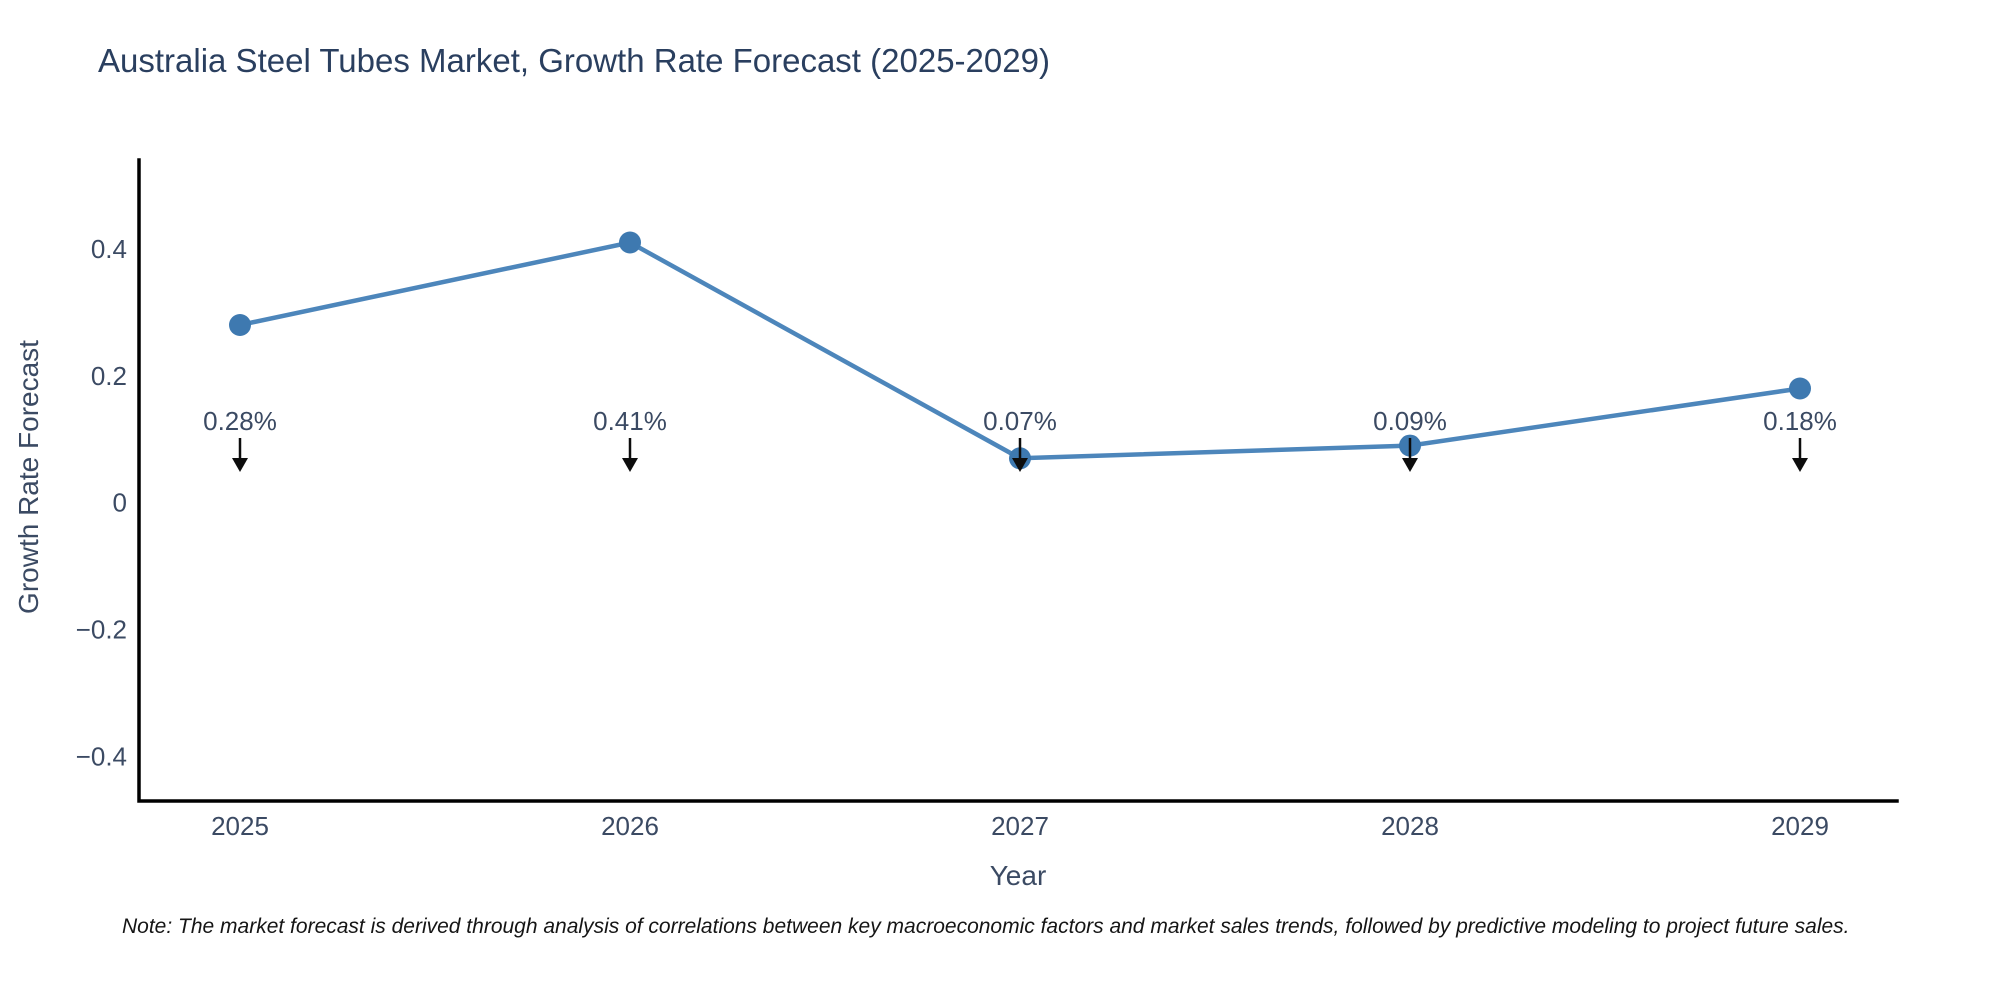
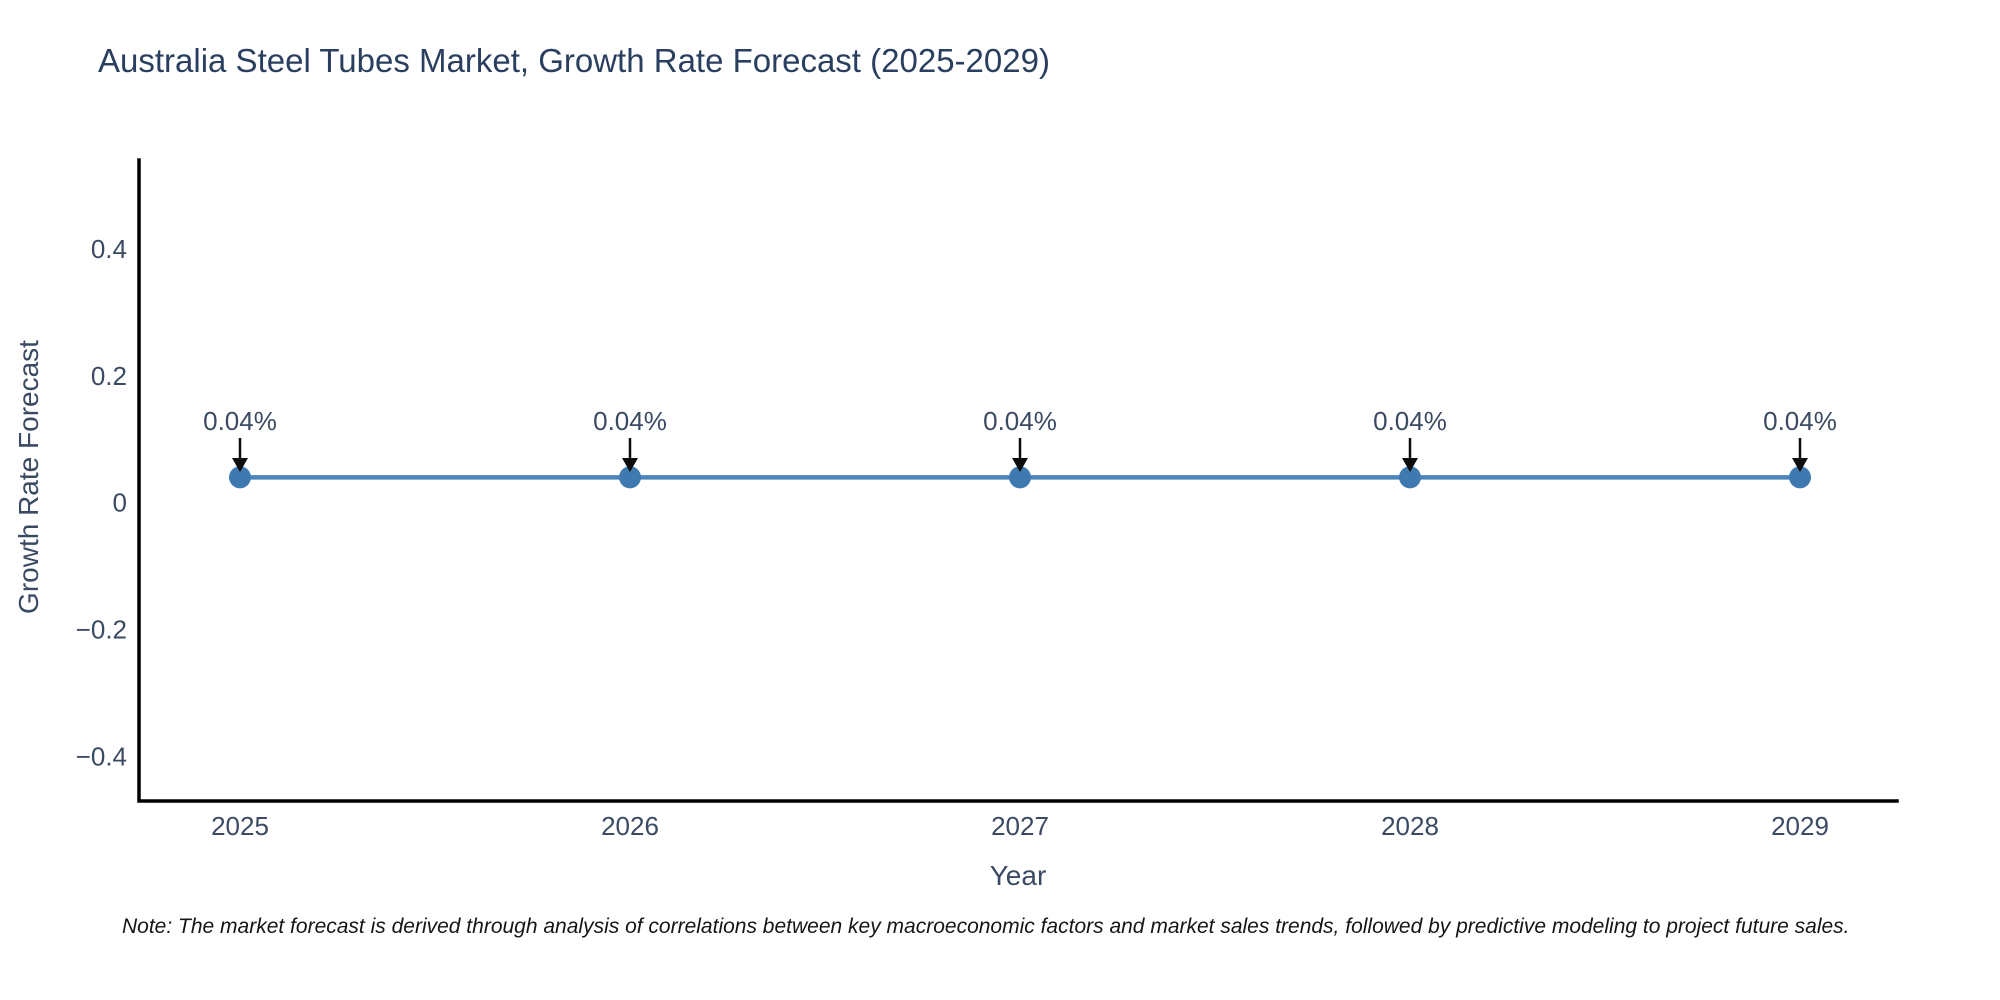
2025: 0.28% -> 0.04%
2026: 0.41% -> 0.04%
2027: 0.07% -> 0.04%
2028: 0.09% -> 0.04%
2029: 0.18% -> 0.04%
